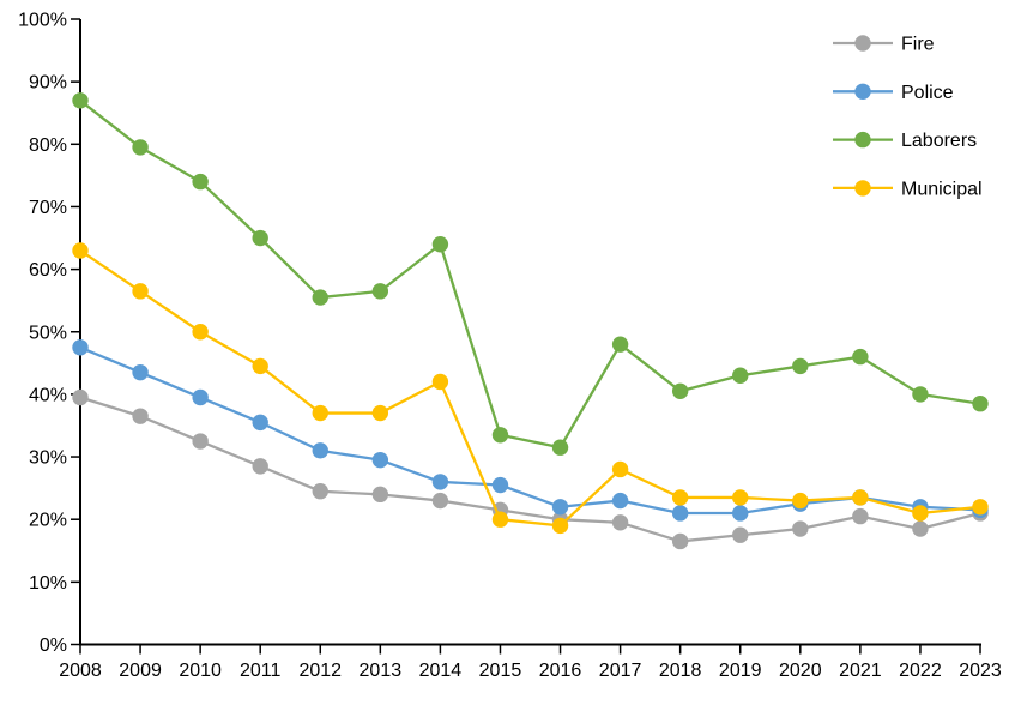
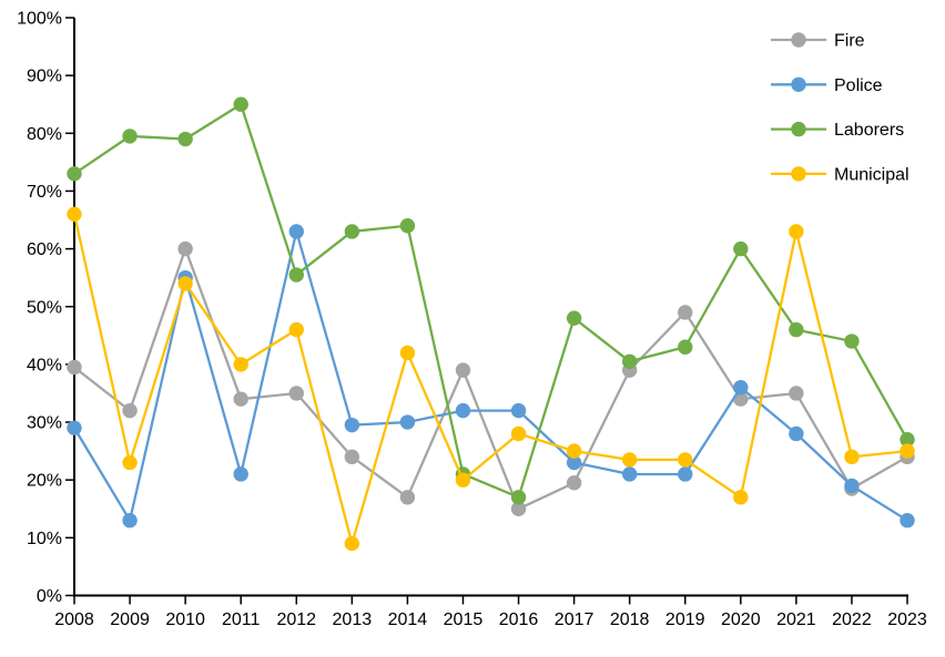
Police/2008: 48% -> 29%
Laborers/2008: 87% -> 73%
Municipal/2008: 63% -> 66%
Fire/2009: 36% -> 32%
Police/2009: 44% -> 13%
Municipal/2009: 56% -> 23%
Fire/2010: 32% -> 60%
Police/2010: 40% -> 55%
Laborers/2010: 74% -> 79%
Municipal/2010: 50% -> 54%
Fire/2011: 28% -> 34%
Police/2011: 36% -> 21%
Laborers/2011: 65% -> 85%
Municipal/2011: 44% -> 40%
Fire/2012: 24% -> 35%
Police/2012: 31% -> 63%
Municipal/2012: 37% -> 46%
Laborers/2013: 56% -> 63%
Municipal/2013: 37% -> 9%
Fire/2014: 23% -> 17%
Police/2014: 26% -> 30%
Fire/2015: 22% -> 39%
Police/2015: 26% -> 32%
Laborers/2015: 34% -> 21%
Fire/2016: 20% -> 15%
Police/2016: 22% -> 32%
Laborers/2016: 32% -> 17%
Municipal/2016: 19% -> 28%
Municipal/2017: 28% -> 25%
Fire/2018: 16% -> 39%
Fire/2019: 18% -> 49%
Fire/2020: 18% -> 34%
Police/2020: 22% -> 36%
Laborers/2020: 44% -> 60%
Municipal/2020: 23% -> 17%
Fire/2021: 20% -> 35%
Police/2021: 24% -> 28%
Municipal/2021: 24% -> 63%
Police/2022: 22% -> 19%
Laborers/2022: 40% -> 44%
Municipal/2022: 21% -> 24%
Fire/2023: 21% -> 24%
Police/2023: 22% -> 13%
Laborers/2023: 38% -> 27%
Municipal/2023: 22% -> 25%
